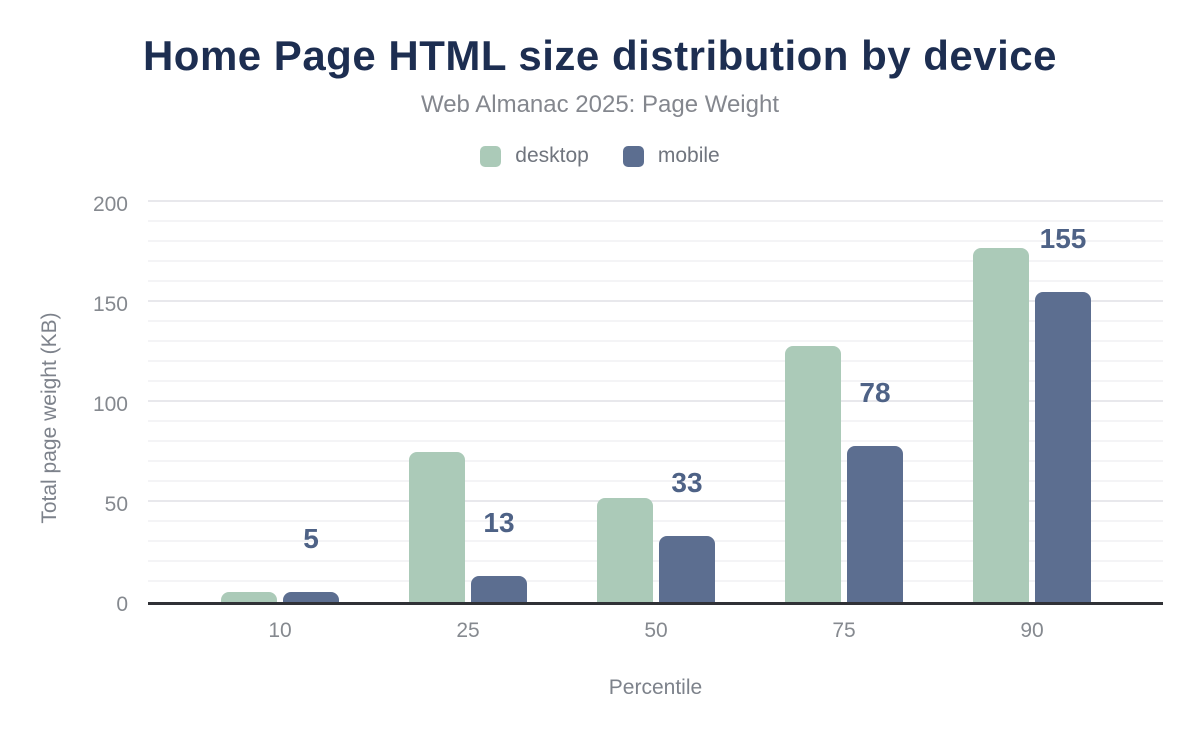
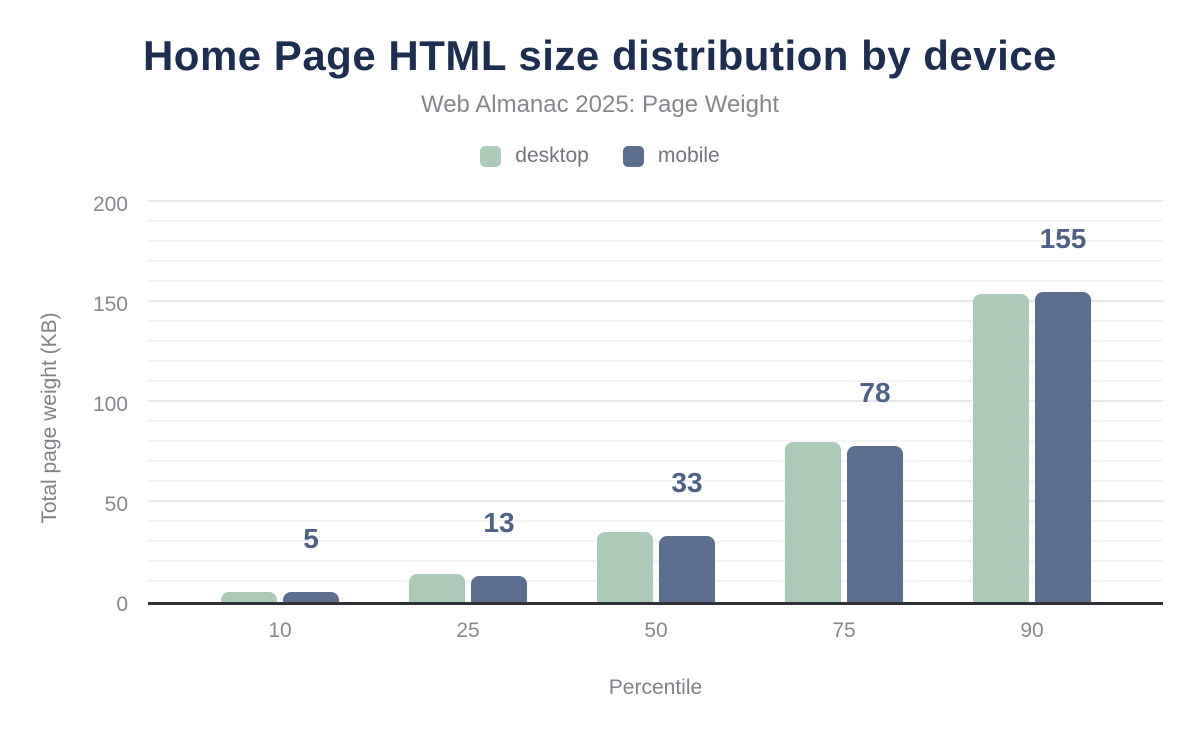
desktop/25: 75 -> 14
desktop/50: 52 -> 35
desktop/75: 128 -> 80
desktop/90: 177 -> 154
